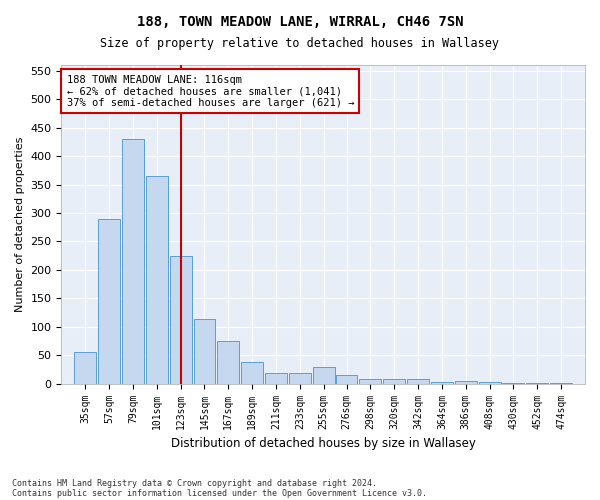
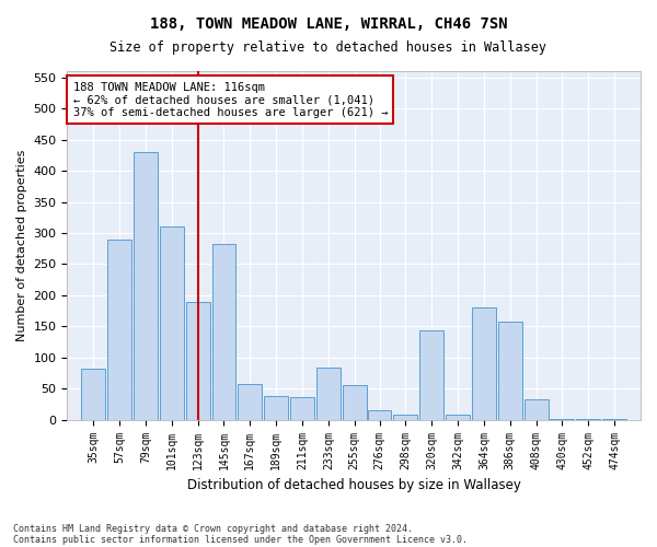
35sqm: 55 -> 82
101sqm: 365 -> 310
123sqm: 225 -> 190
145sqm: 113 -> 282
167sqm: 75 -> 58
211sqm: 18 -> 36
233sqm: 18 -> 84
255sqm: 30 -> 56
320sqm: 8 -> 144
364sqm: 3 -> 180
386sqm: 5 -> 158
408sqm: 3 -> 32
